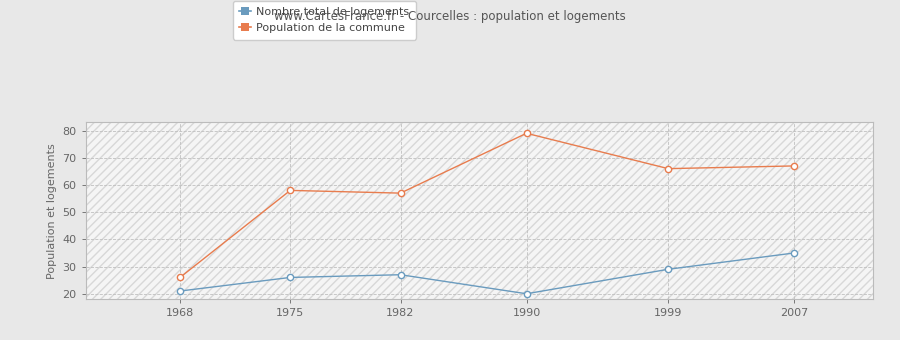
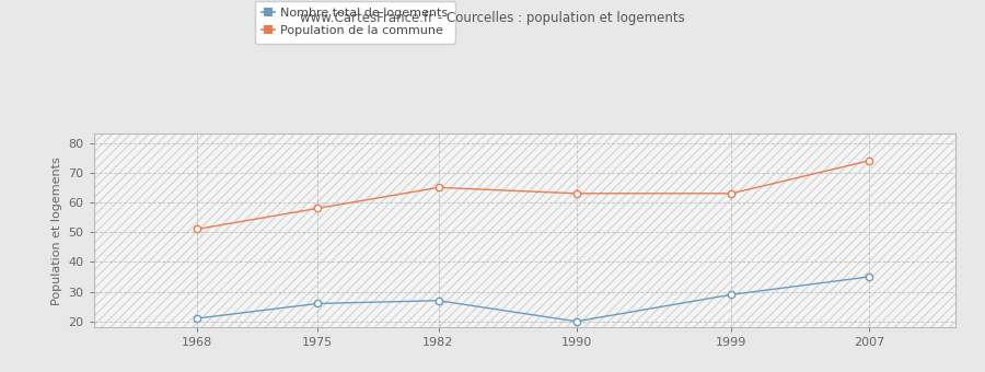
Population de la commune/1968: 26 -> 51
Population de la commune/1982: 57 -> 65
Population de la commune/1990: 79 -> 63
Population de la commune/1999: 66 -> 63
Population de la commune/2007: 67 -> 74
